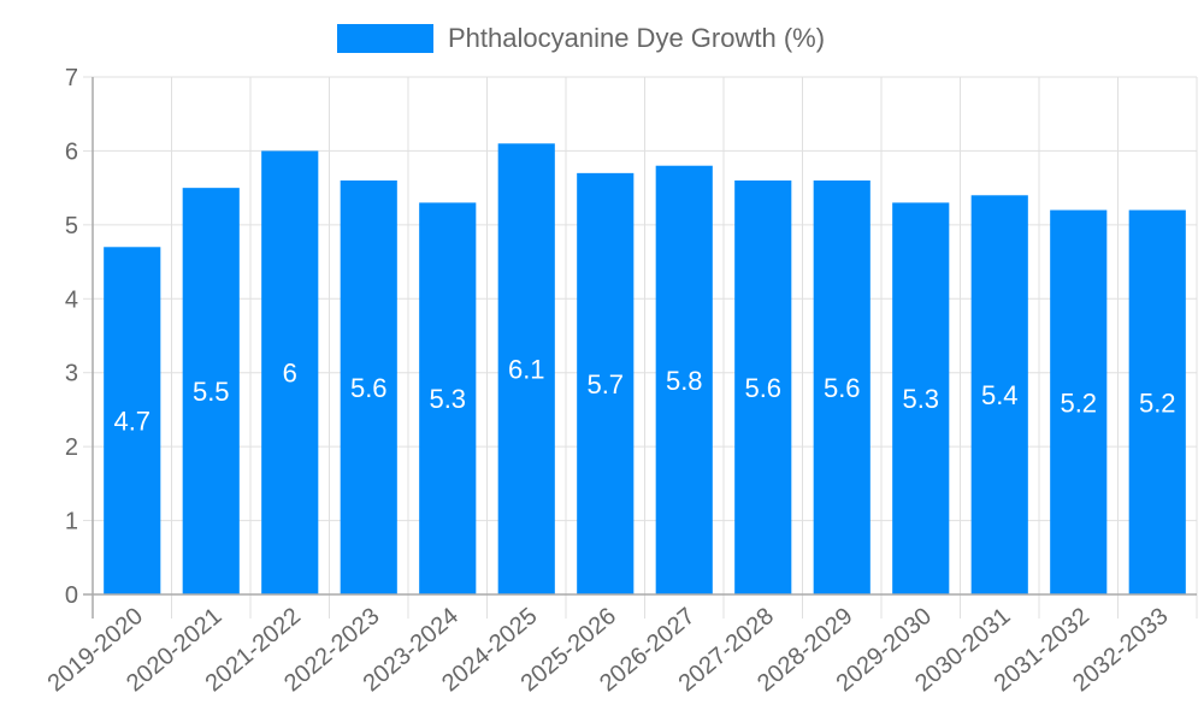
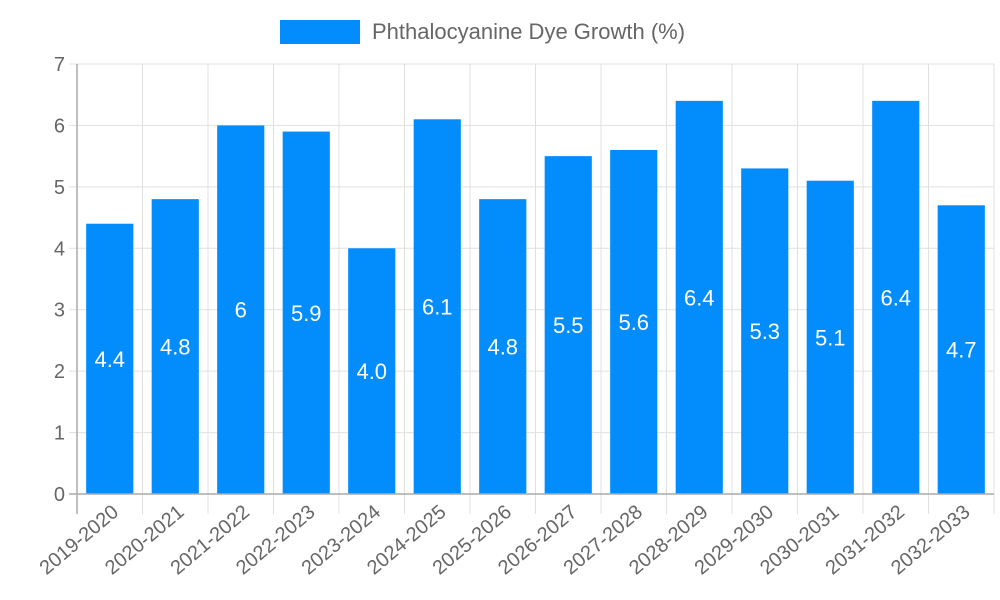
2019-2020: 4.7 -> 4.4
2020-2021: 5.5 -> 4.8
2022-2023: 5.6 -> 5.9
2023-2024: 5.3 -> 4.0
2025-2026: 5.7 -> 4.8
2026-2027: 5.8 -> 5.5
2028-2029: 5.6 -> 6.4
2030-2031: 5.4 -> 5.1
2031-2032: 5.2 -> 6.4
2032-2033: 5.2 -> 4.7
